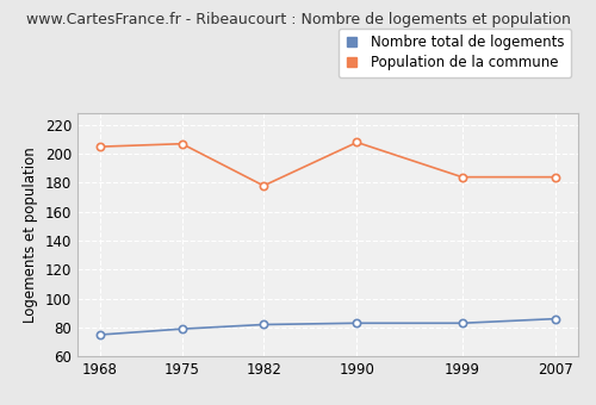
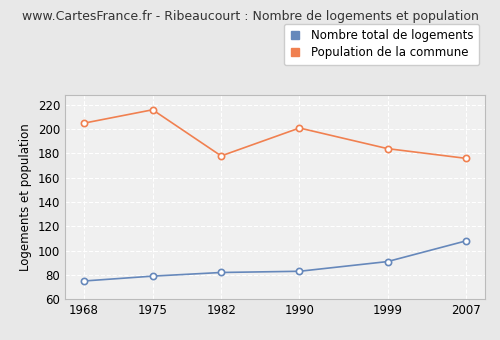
Population de la commune/1975: 207 -> 216
Population de la commune/1990: 208 -> 201
Nombre total de logements/1999: 83 -> 91
Nombre total de logements/2007: 86 -> 108
Population de la commune/2007: 184 -> 176
